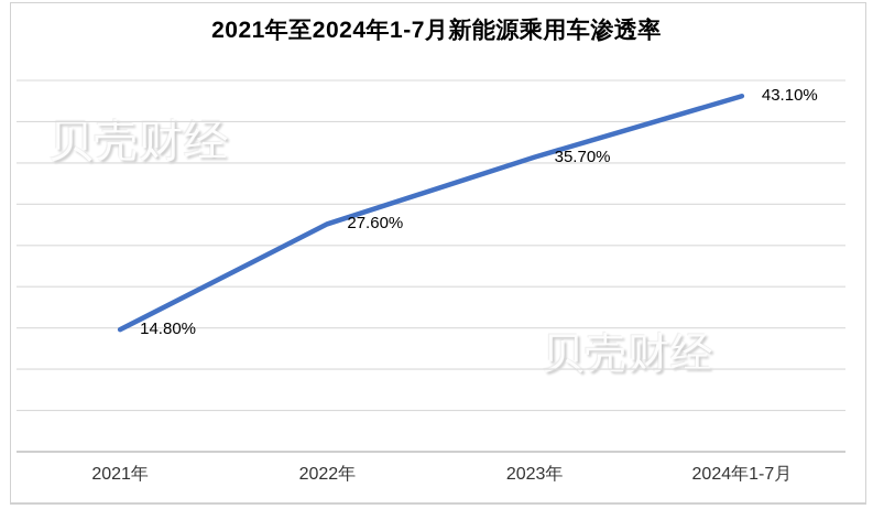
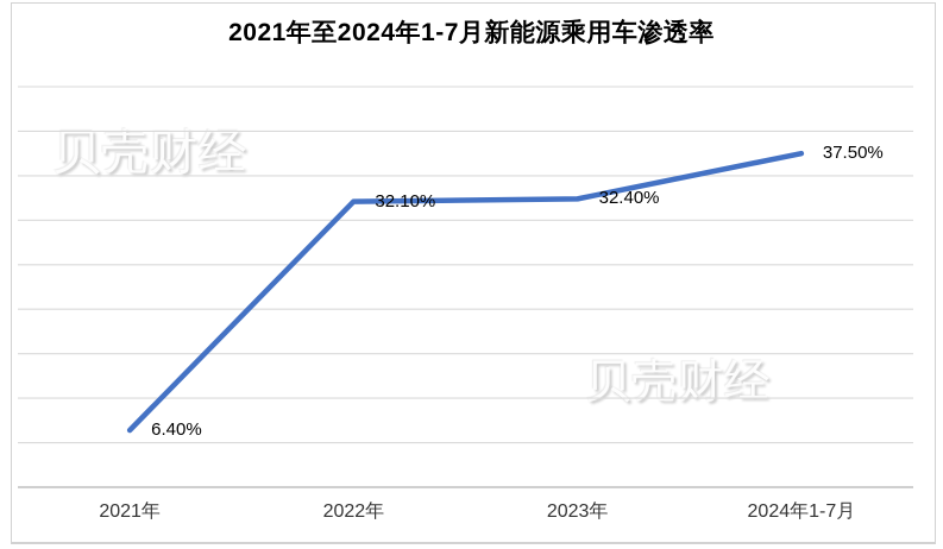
2021年: 14.80% -> 6.40%
2022年: 27.60% -> 32.10%
2023年: 35.70% -> 32.40%
2024年1-7月: 43.10% -> 37.50%
